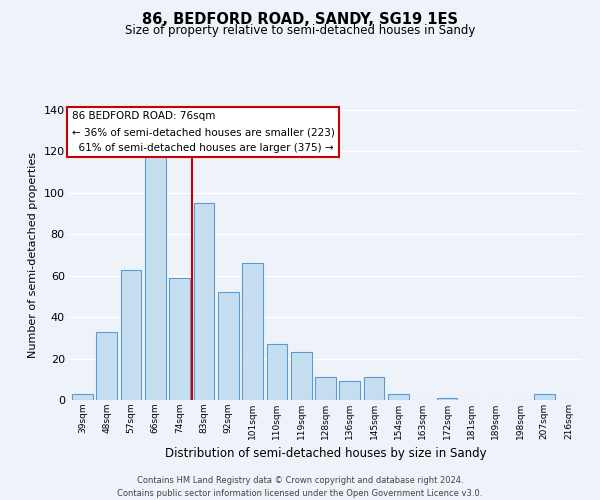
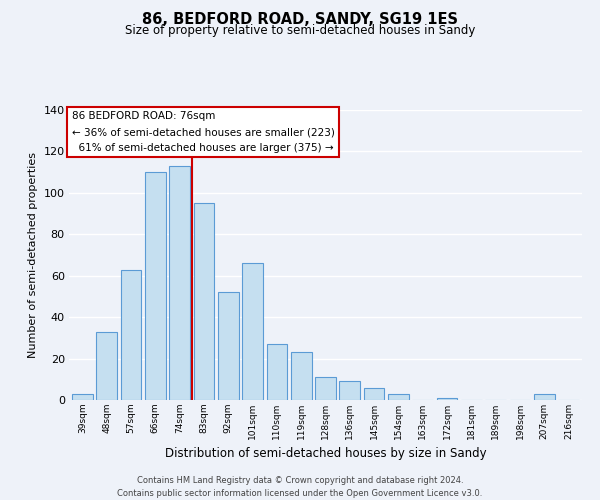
66sqm: 118 -> 110
74sqm: 59 -> 113
145sqm: 11 -> 6
